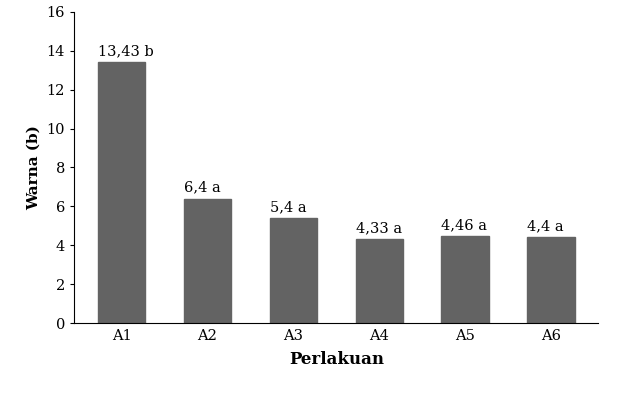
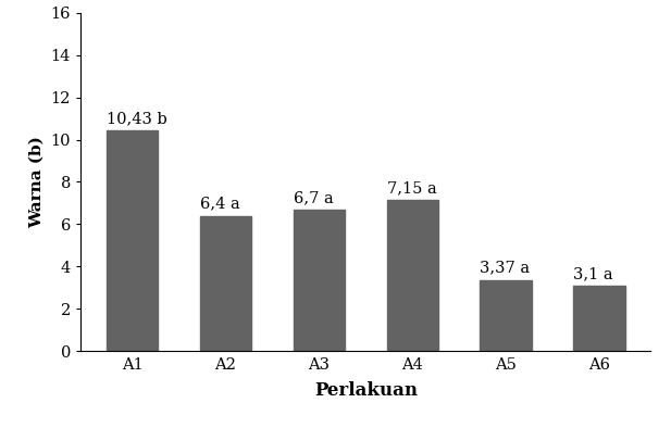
A1: 13,43 -> 10,43
A3: 5,4 -> 6,7
A4: 4,33 -> 7,15
A5: 4,46 -> 3,37
A6: 4,4 -> 3,1
